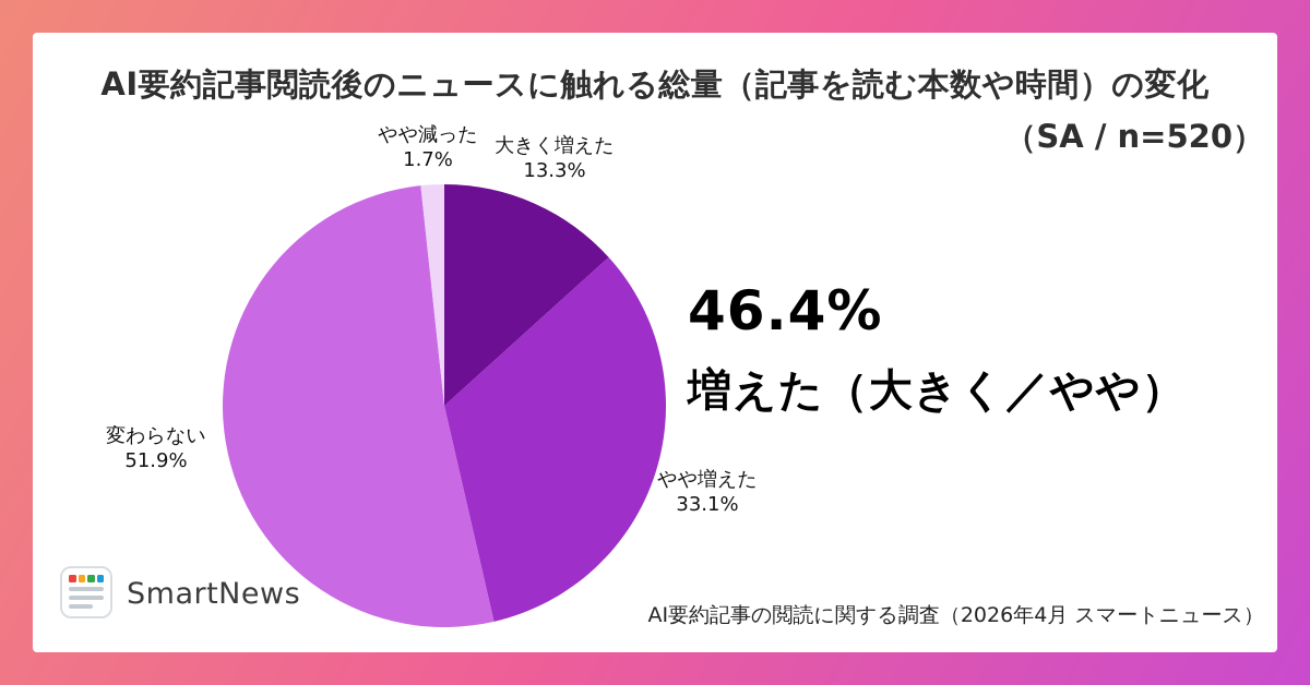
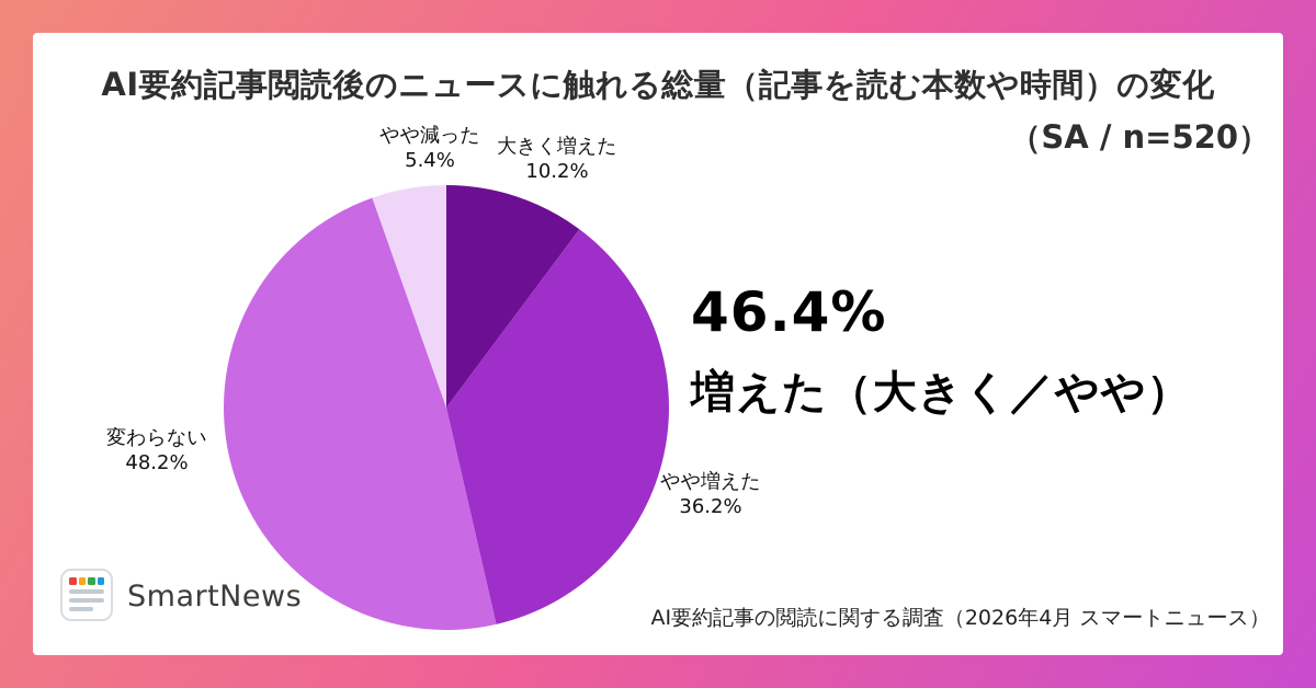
大きく増えた: 13.3% -> 10.2%
やや増えた: 33.1% -> 36.2%
変わらない: 51.9% -> 48.2%
やや減った: 1.7% -> 5.4%
